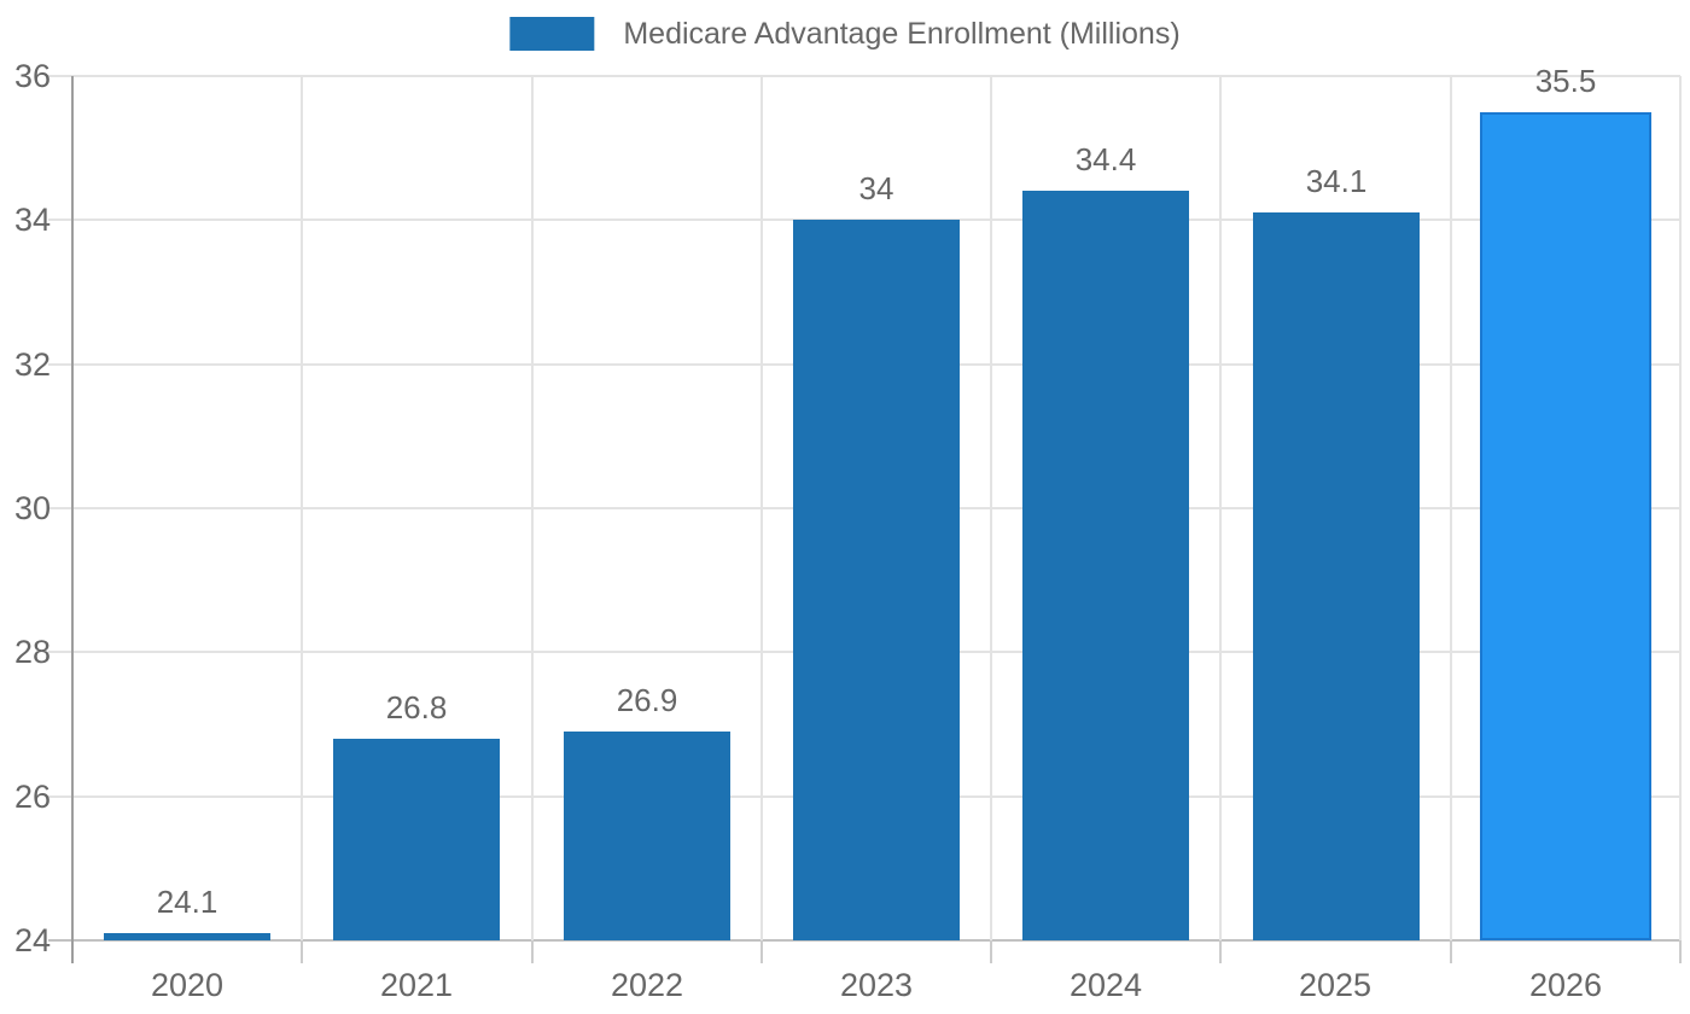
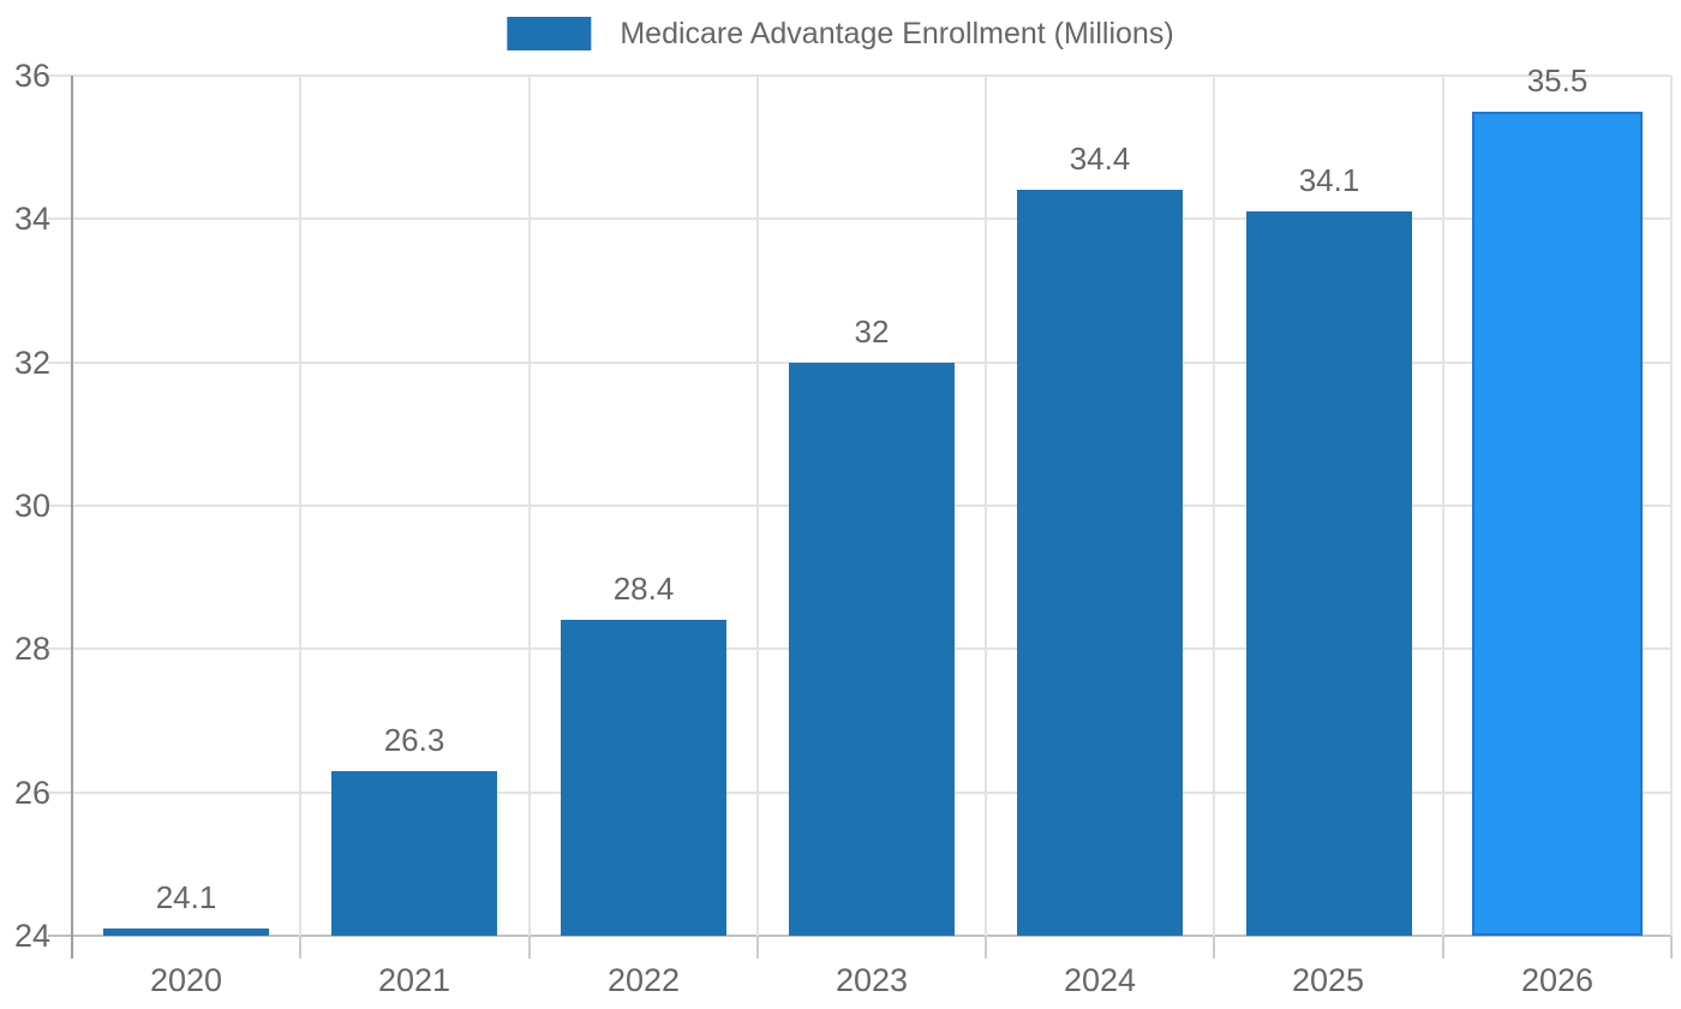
2021: 26.8 -> 26.3
2022: 26.9 -> 28.4
2023: 34 -> 32
